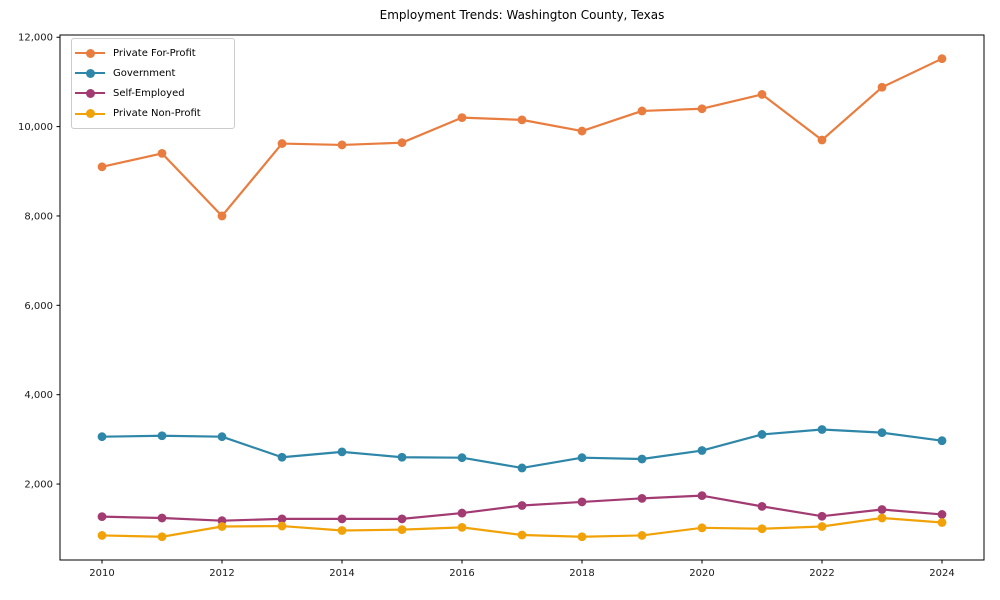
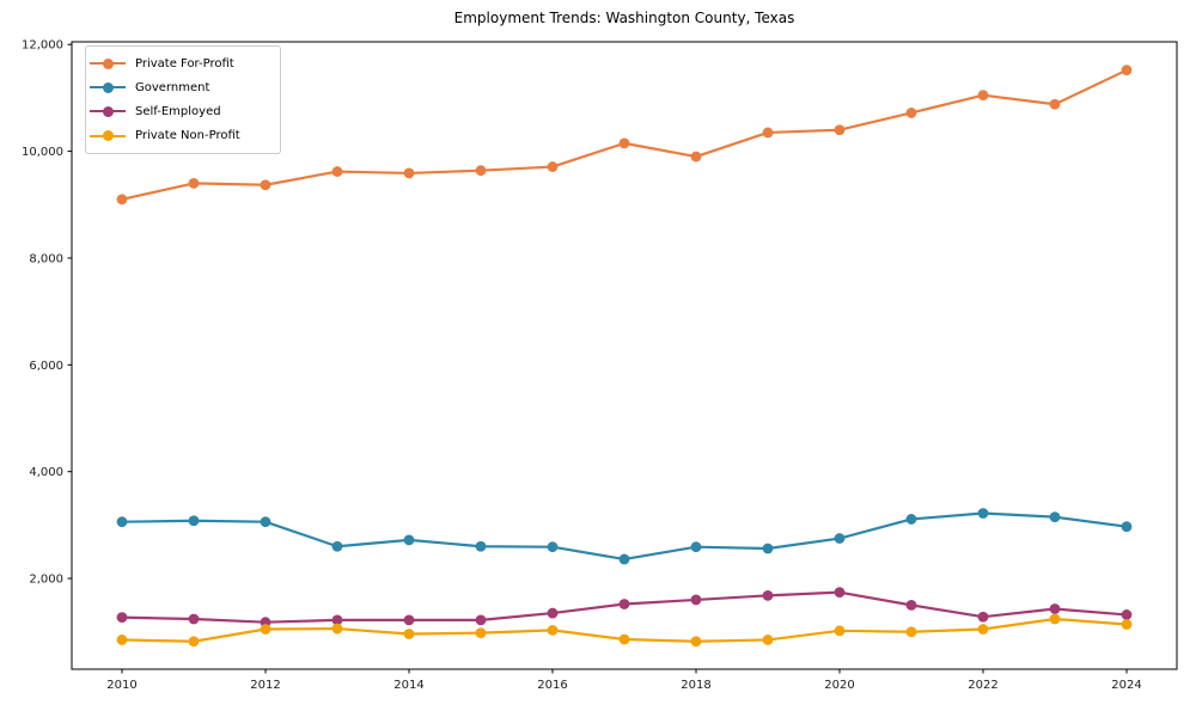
Private For-Profit/2012: 8000 -> 9400
Private For-Profit/2016: 10200 -> 9700
Private For-Profit/2022: 9700 -> 11000
